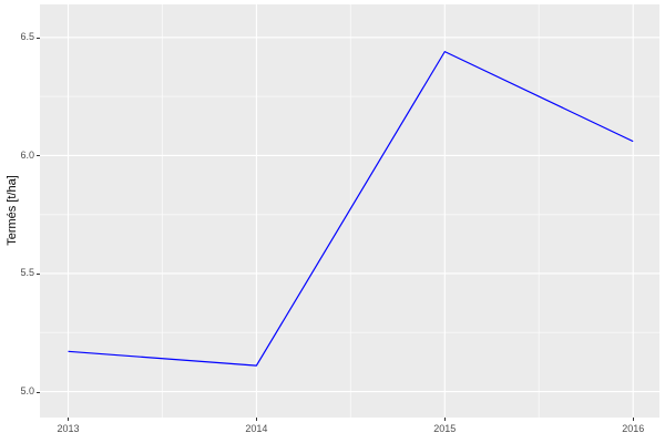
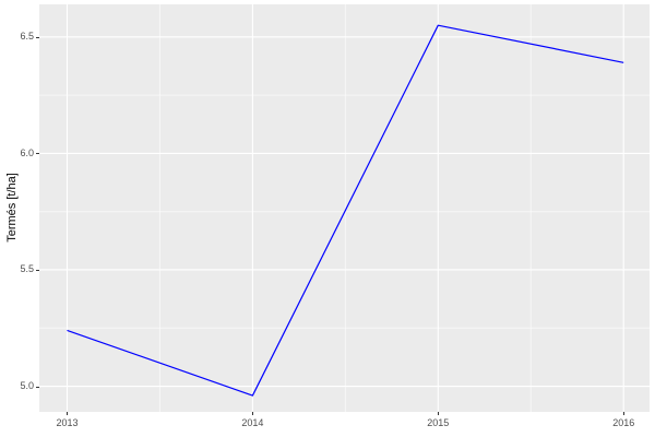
2013: 5.17 -> 5.24
2014: 5.11 -> 4.96
2015: 6.44 -> 6.55
2016: 6.06 -> 6.39
